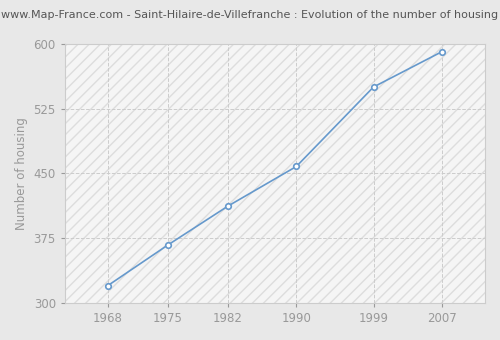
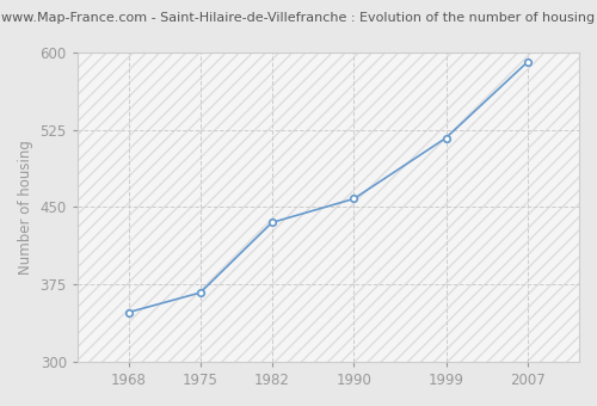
1968: 320 -> 348
1982: 412 -> 435
1999: 550 -> 517
